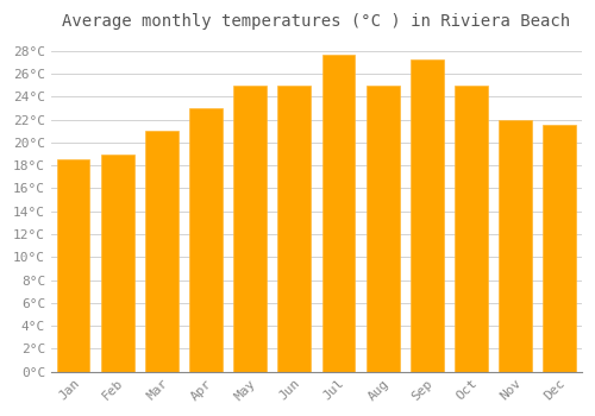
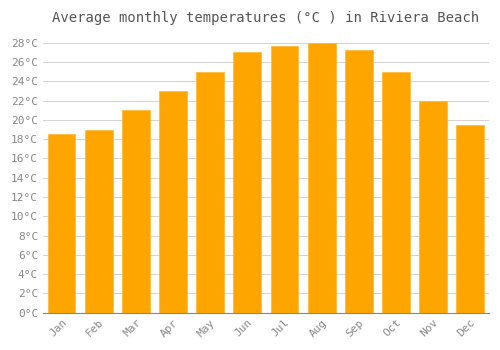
Jun: 25.0°C -> 27.0°C
Aug: 25.0°C -> 28.0°C
Dec: 21.6°C -> 19.5°C
